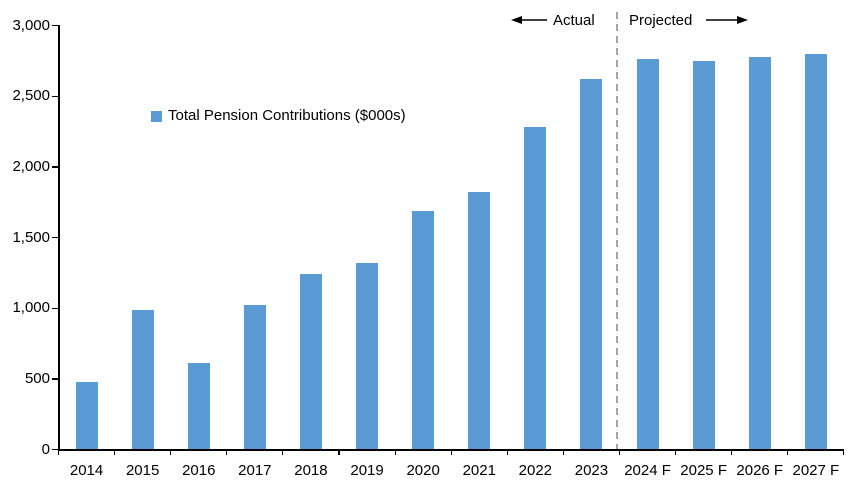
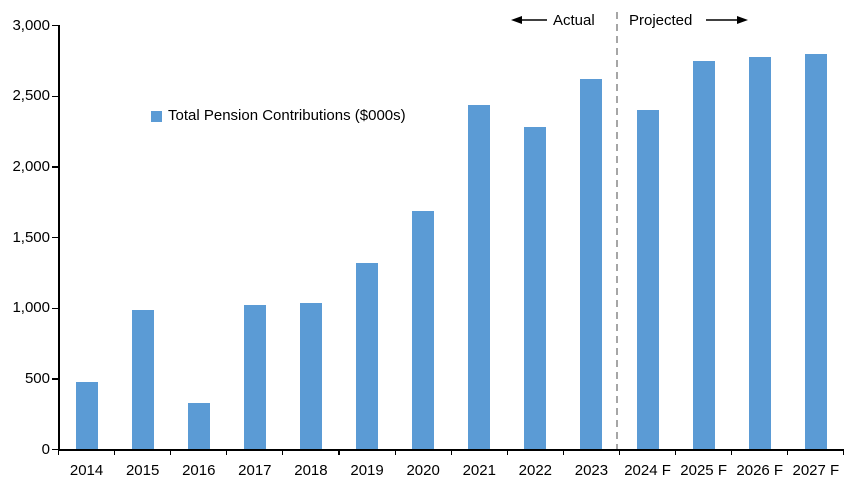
2016: 610 -> 330
2018: 1240 -> 1040
2021: 1820 -> 2440
2024 F: 2760 -> 2400
